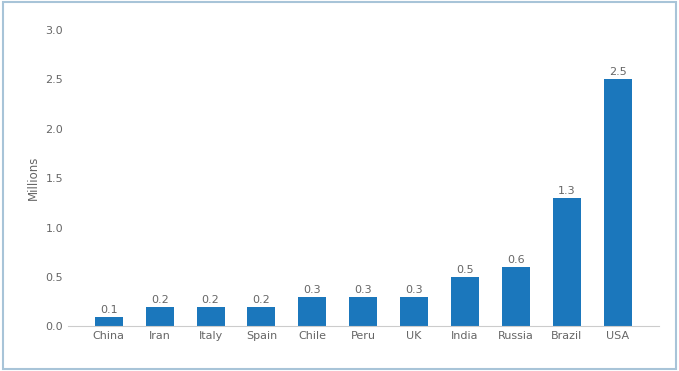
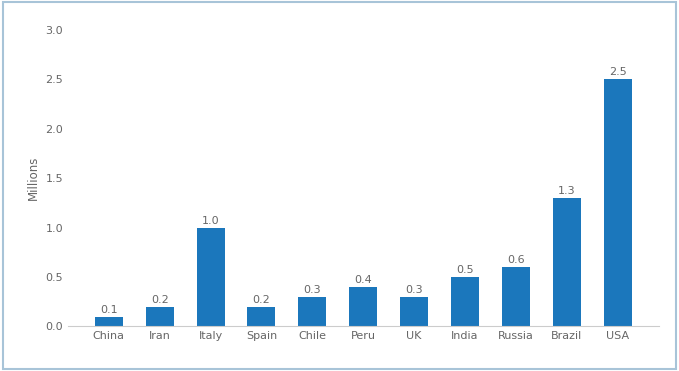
Italy: 0.2 -> 1.0
Peru: 0.3 -> 0.4
